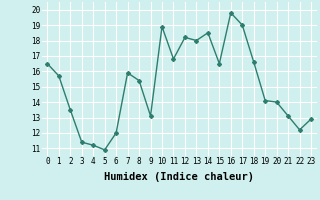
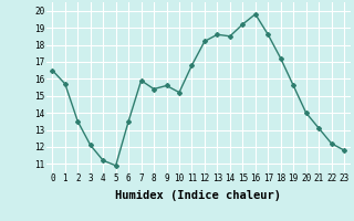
3: 11.4 -> 12.1
6: 12.0 -> 13.5
9: 13.1 -> 15.6
10: 18.9 -> 15.2
13: 18.0 -> 18.6
15: 16.5 -> 19.2
17: 19.0 -> 18.6
18: 16.6 -> 17.2
19: 14.1 -> 15.6
23: 12.9 -> 11.8
